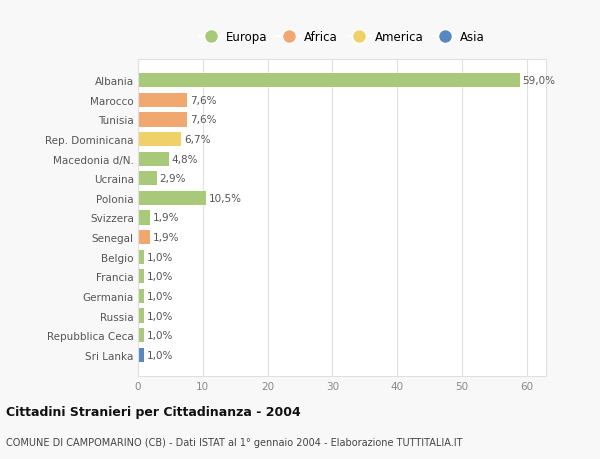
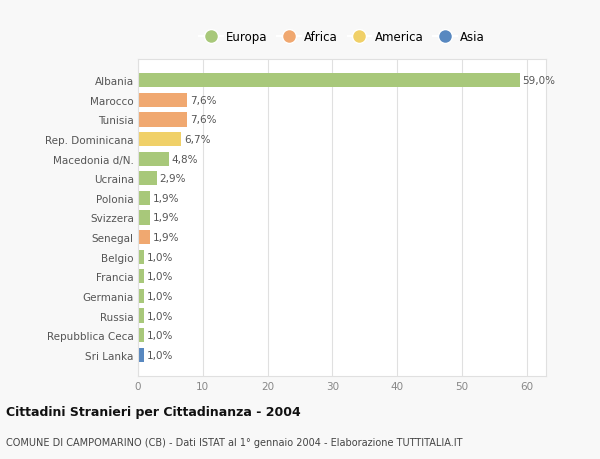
Polonia: 10,5% -> 1,9%
